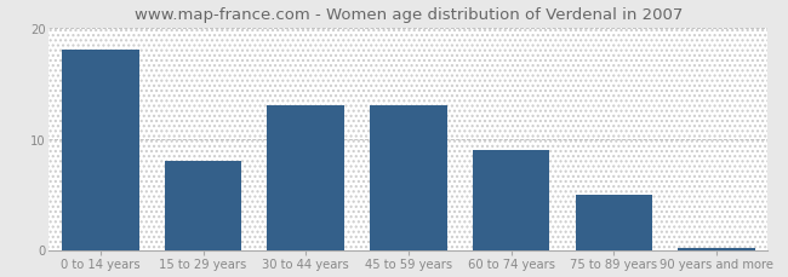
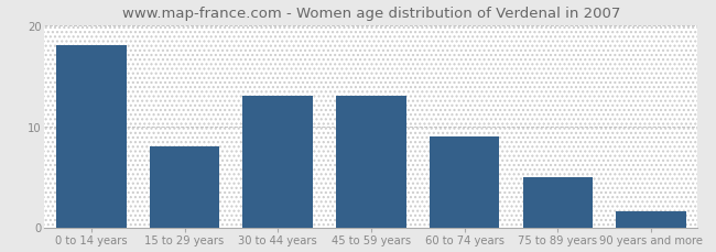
90 years and more: 0.2 -> 1.6
